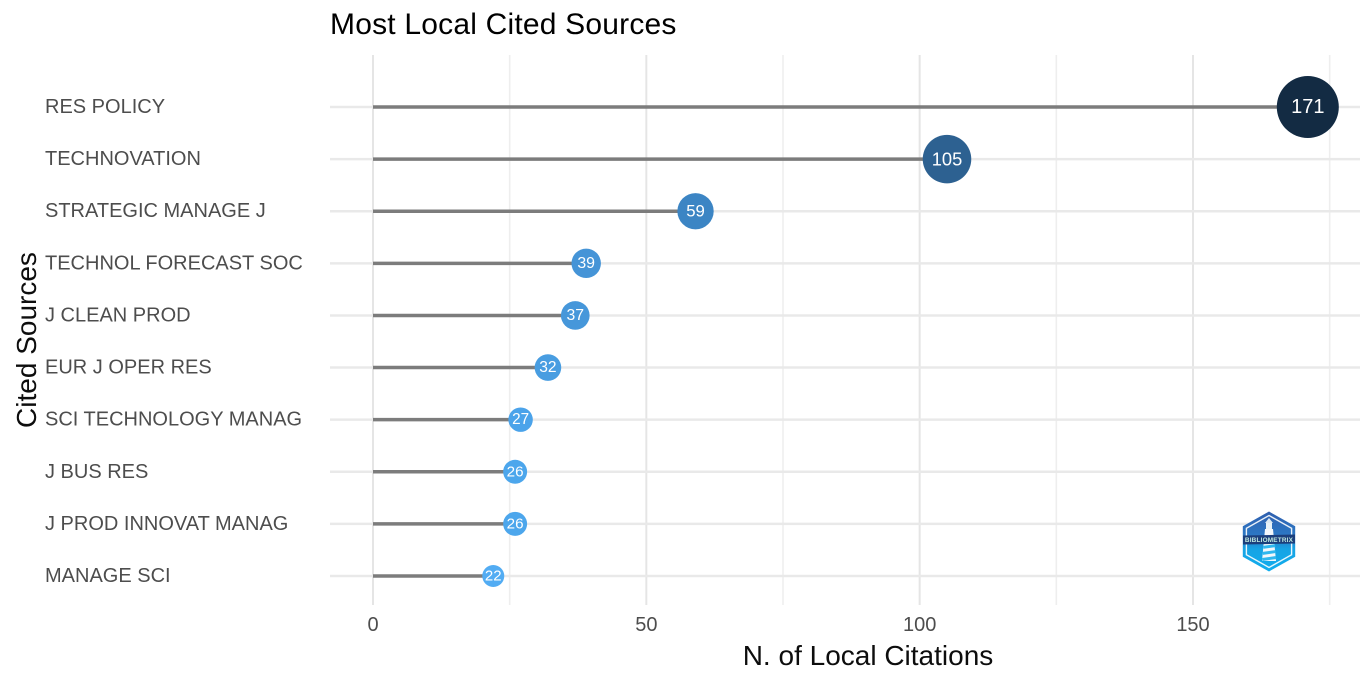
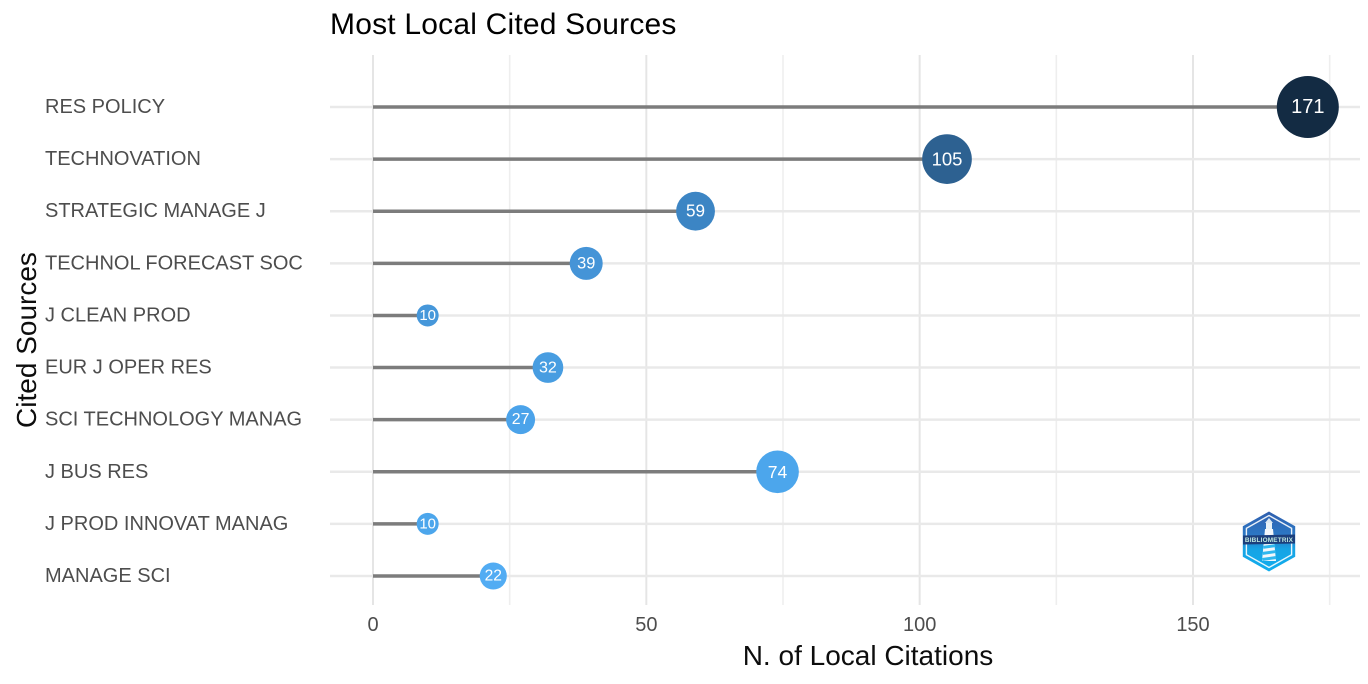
J CLEAN PROD: 37 -> 10
J BUS RES: 26 -> 74
J PROD INNOVAT MANAG: 26 -> 10
